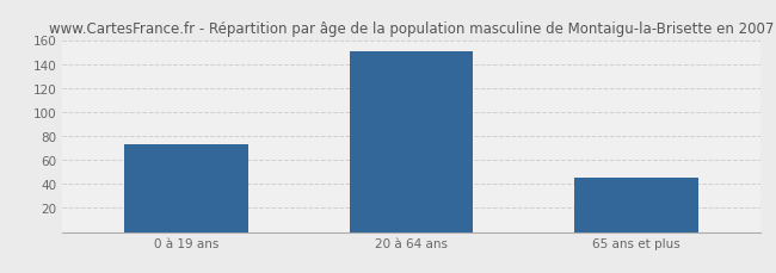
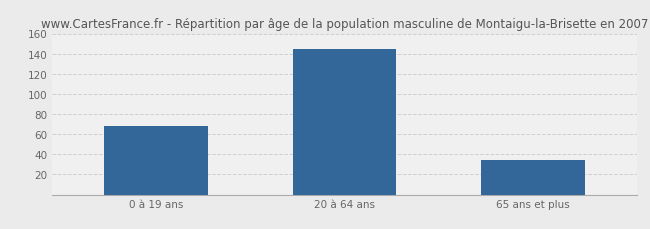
0 à 19 ans: 73 -> 68
20 à 64 ans: 151 -> 145
65 ans et plus: 45 -> 34
